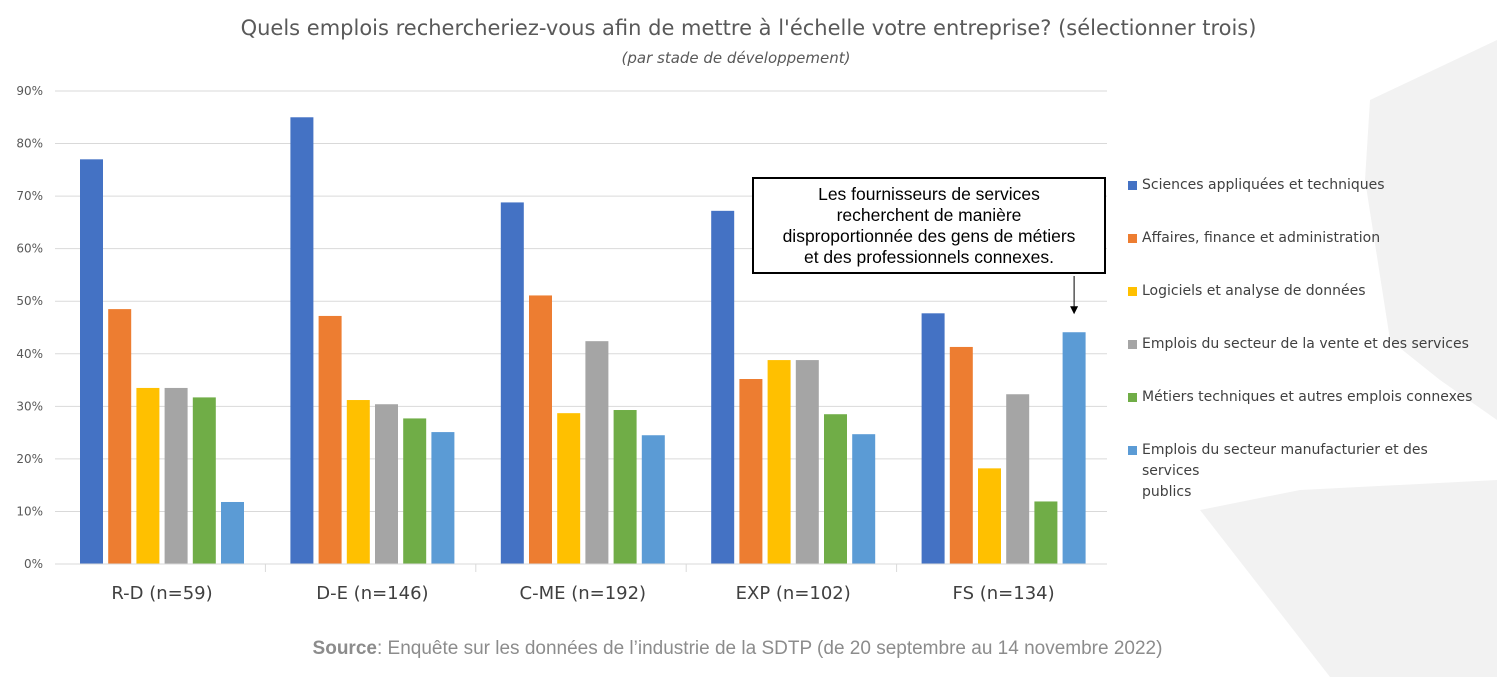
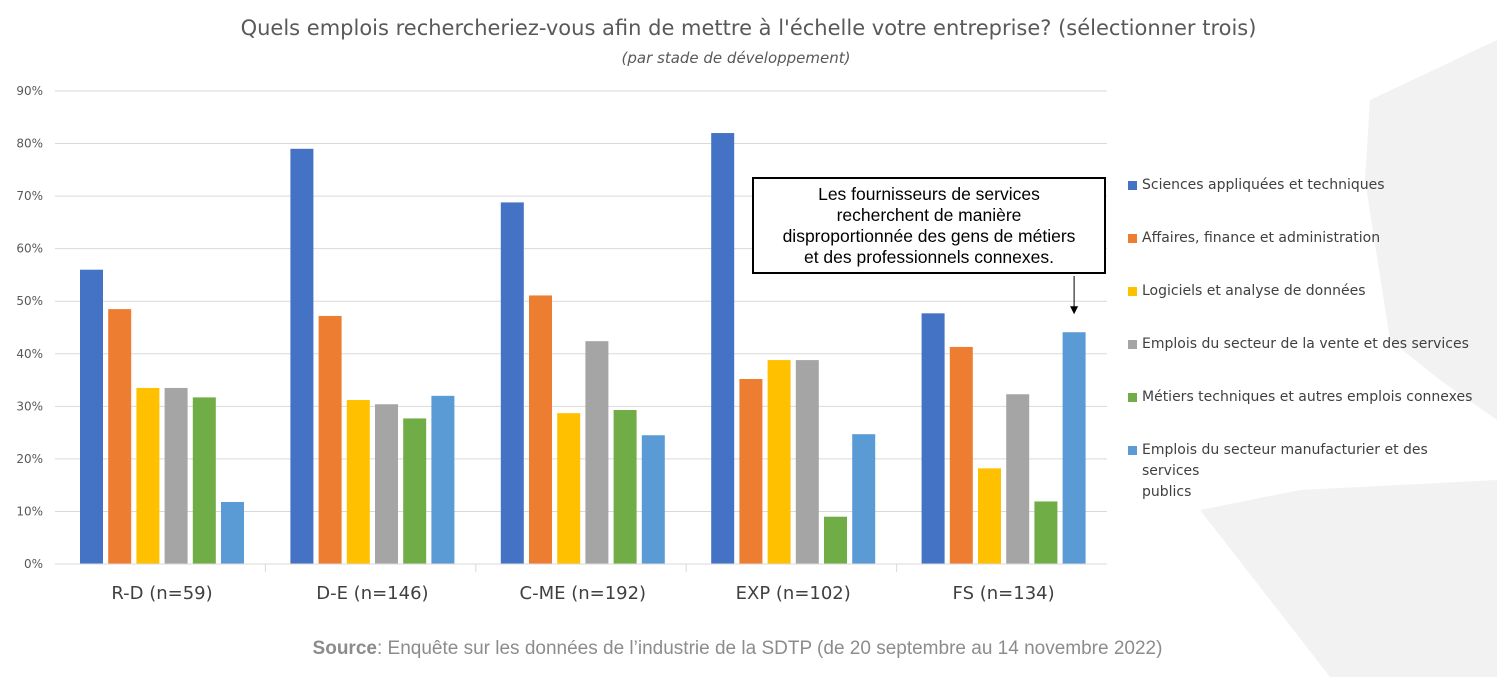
Sciences appliquées et techniques/R-D (n=59): 77% -> 56%
Sciences appliquées et techniques/D-E (n=146): 85% -> 79%
Emplois du secteur manufacturier et des services publics/D-E (n=146): 25% -> 32%
Sciences appliquées et techniques/EXP (n=102): 67% -> 82%
Métiers techniques et autres emplois connexes/EXP (n=102): 28% -> 9%
